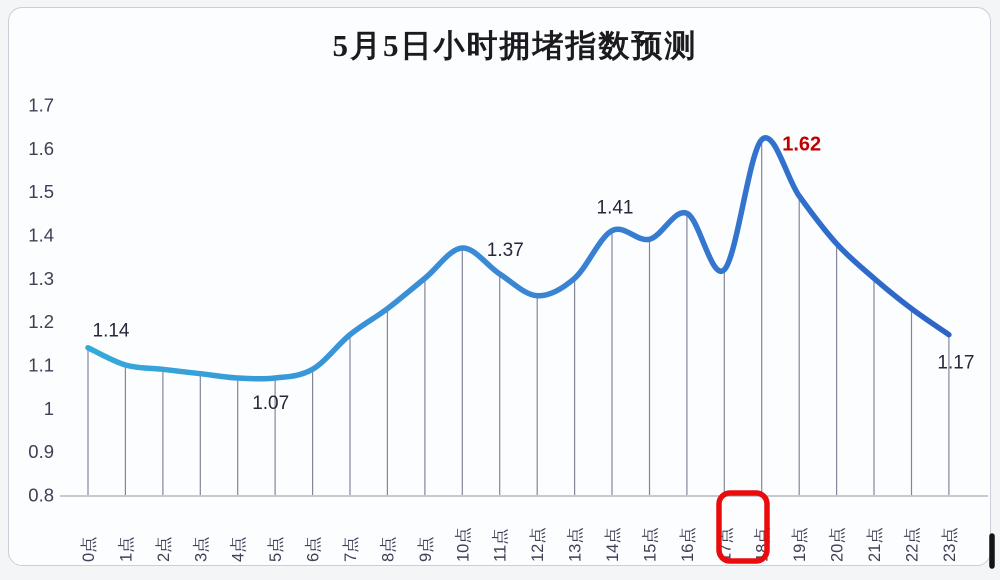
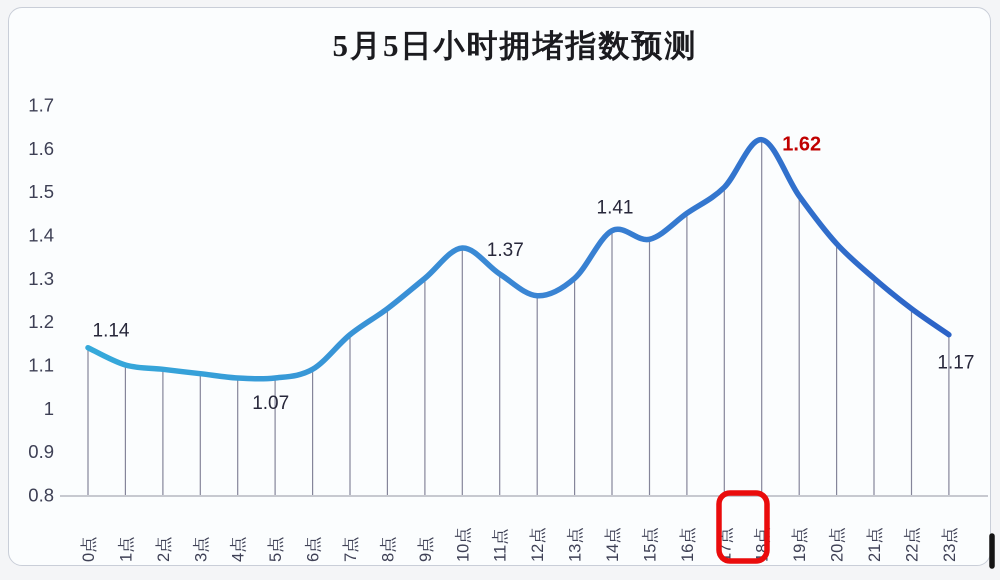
17点: 1.32 -> 1.51
